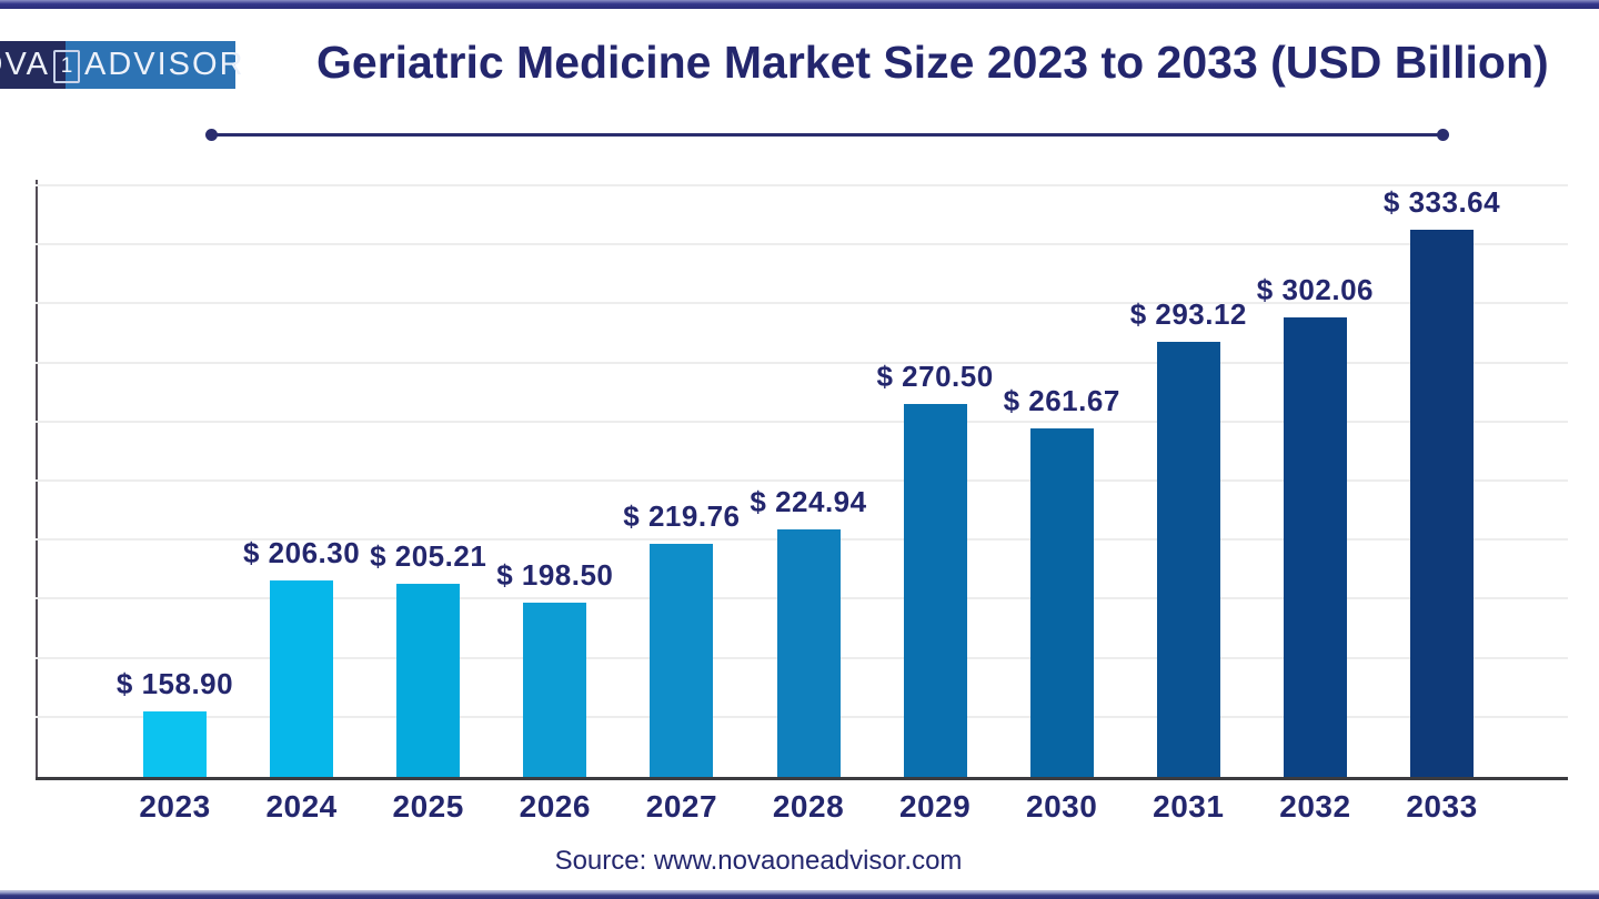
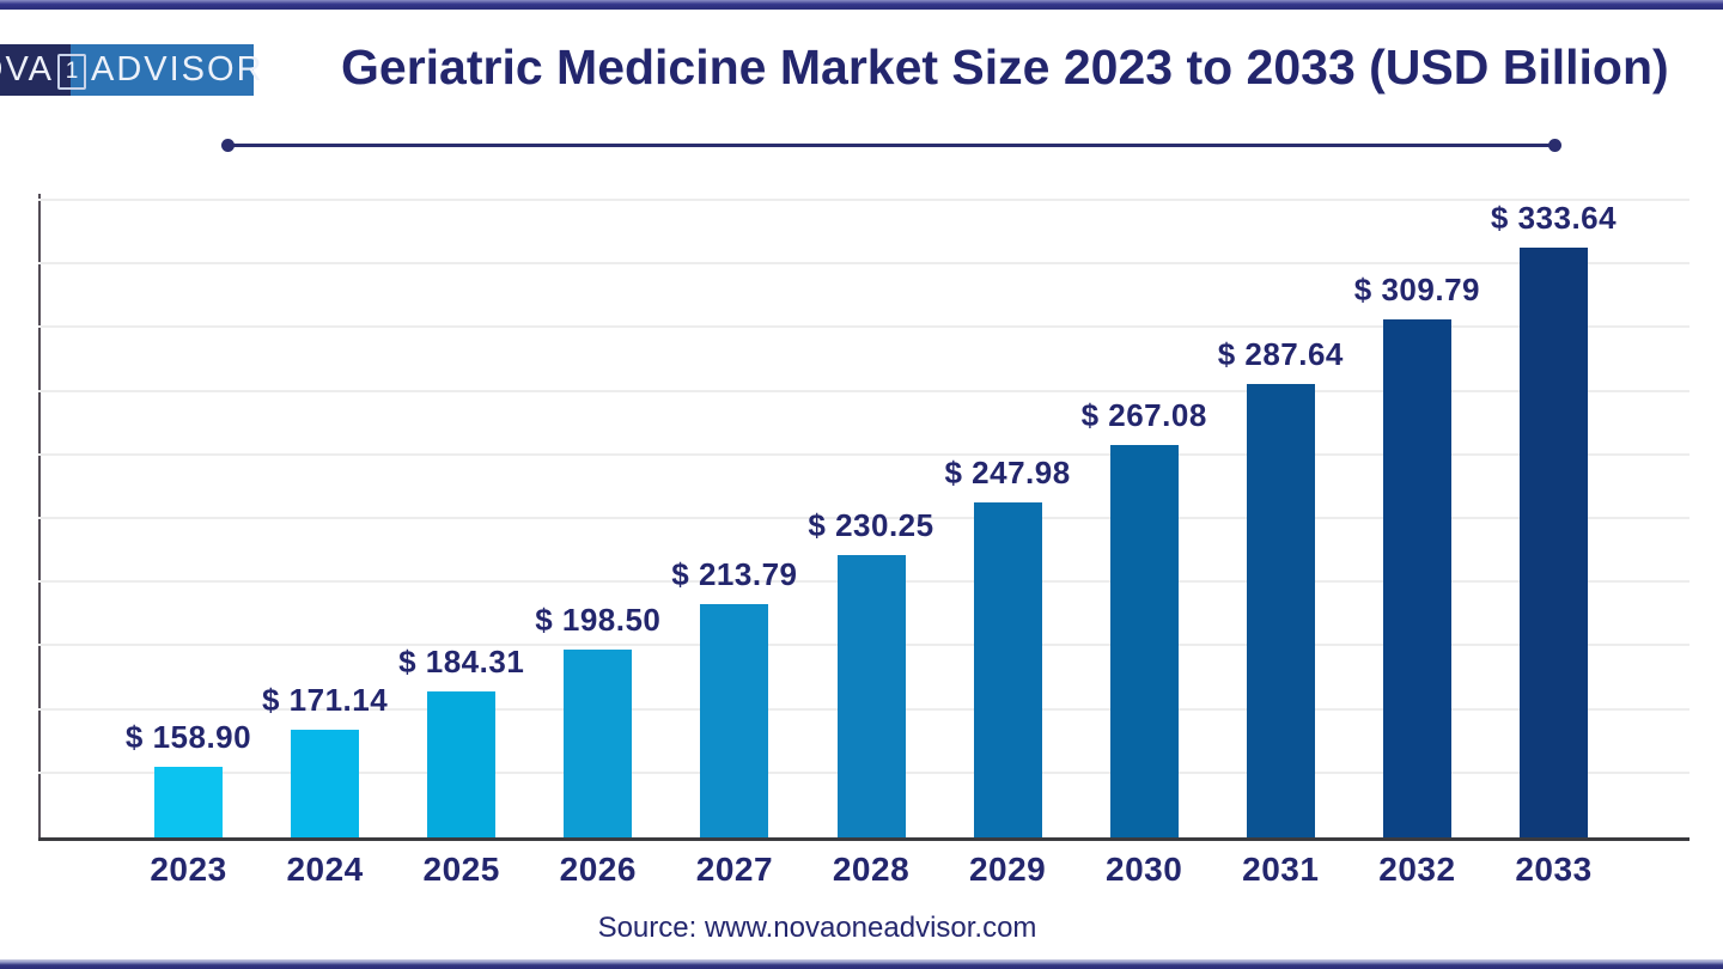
2024: 206.30 -> 171.14
2025: 205.21 -> 184.31
2027: 219.76 -> 213.79
2028: 224.94 -> 230.25
2029: 270.50 -> 247.98
2030: 261.67 -> 267.08
2031: 293.12 -> 287.64
2032: 302.06 -> 309.79
